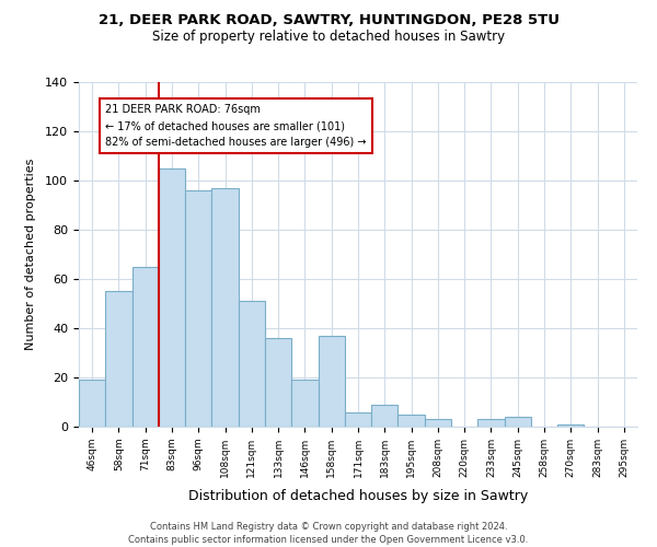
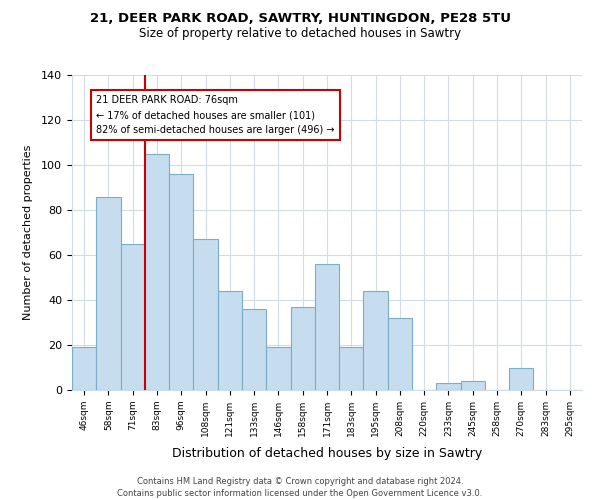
58sqm: 55 -> 86
108sqm: 97 -> 67
121sqm: 51 -> 44
171sqm: 6 -> 56
183sqm: 9 -> 19
195sqm: 5 -> 44
208sqm: 3 -> 32
270sqm: 1 -> 10
